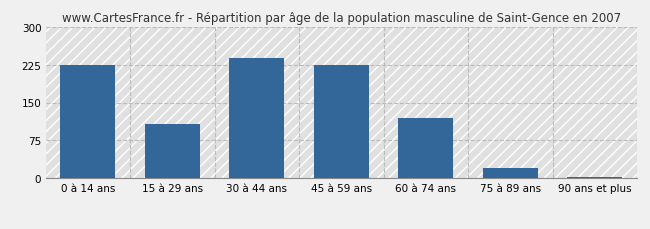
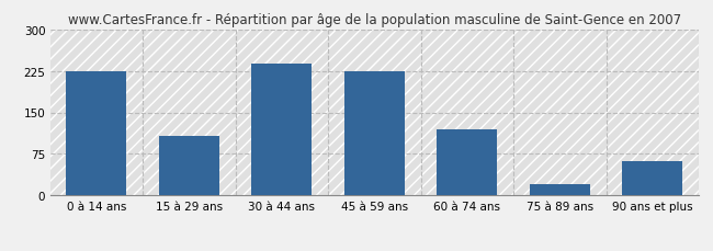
90 ans et plus: 3 -> 62
